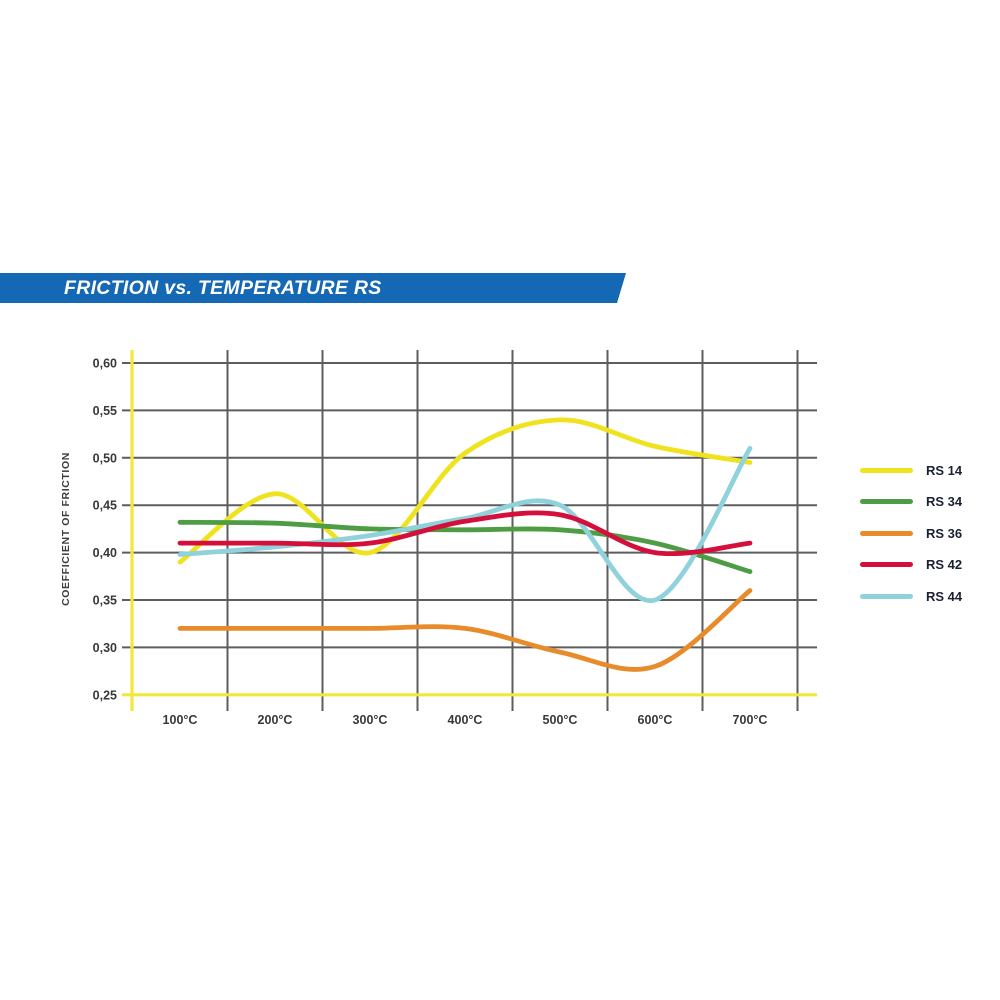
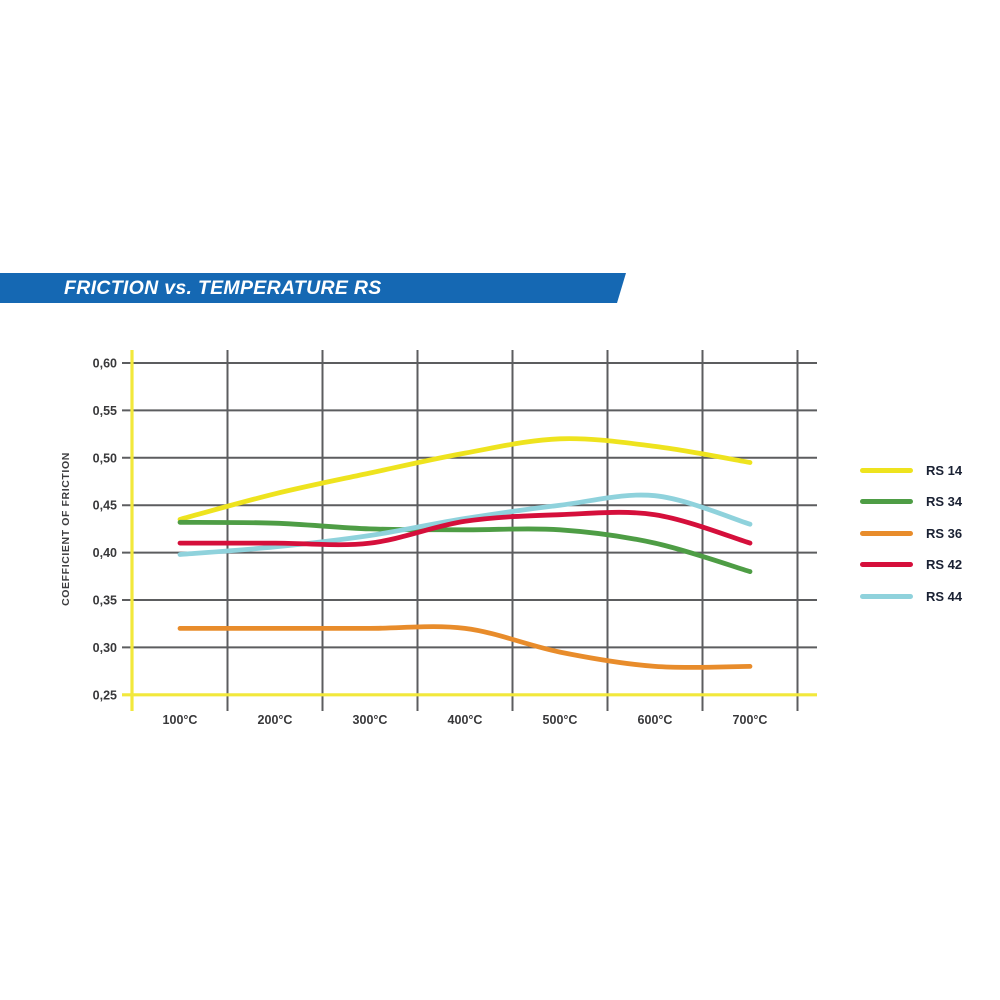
RS 14/100°C: 0,39 -> 0,43
RS 14/300°C: 0,40 -> 0,48
RS 14/500°C: 0,54 -> 0,52
RS 42/600°C: 0,40 -> 0,44
RS 44/600°C: 0,35 -> 0,46
RS 36/700°C: 0,36 -> 0,28
RS 44/700°C: 0,51 -> 0,43
